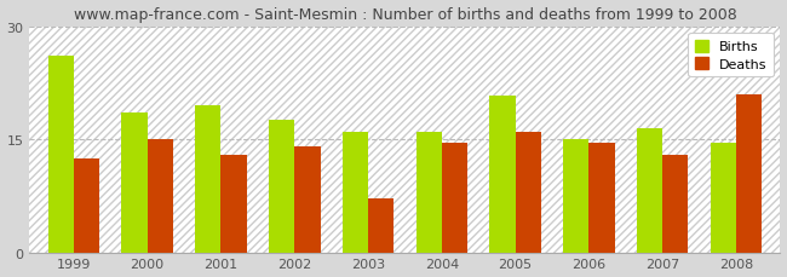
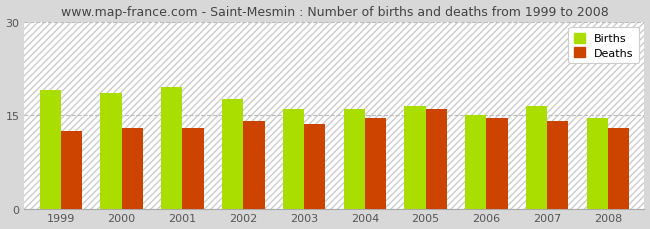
Births/1999: 26.0 -> 19.0
Deaths/2000: 15.0 -> 13.0
Deaths/2003: 7.2 -> 13.5
Births/2005: 20.8 -> 16.5
Deaths/2007: 13.0 -> 14.0
Deaths/2008: 21.0 -> 13.0
